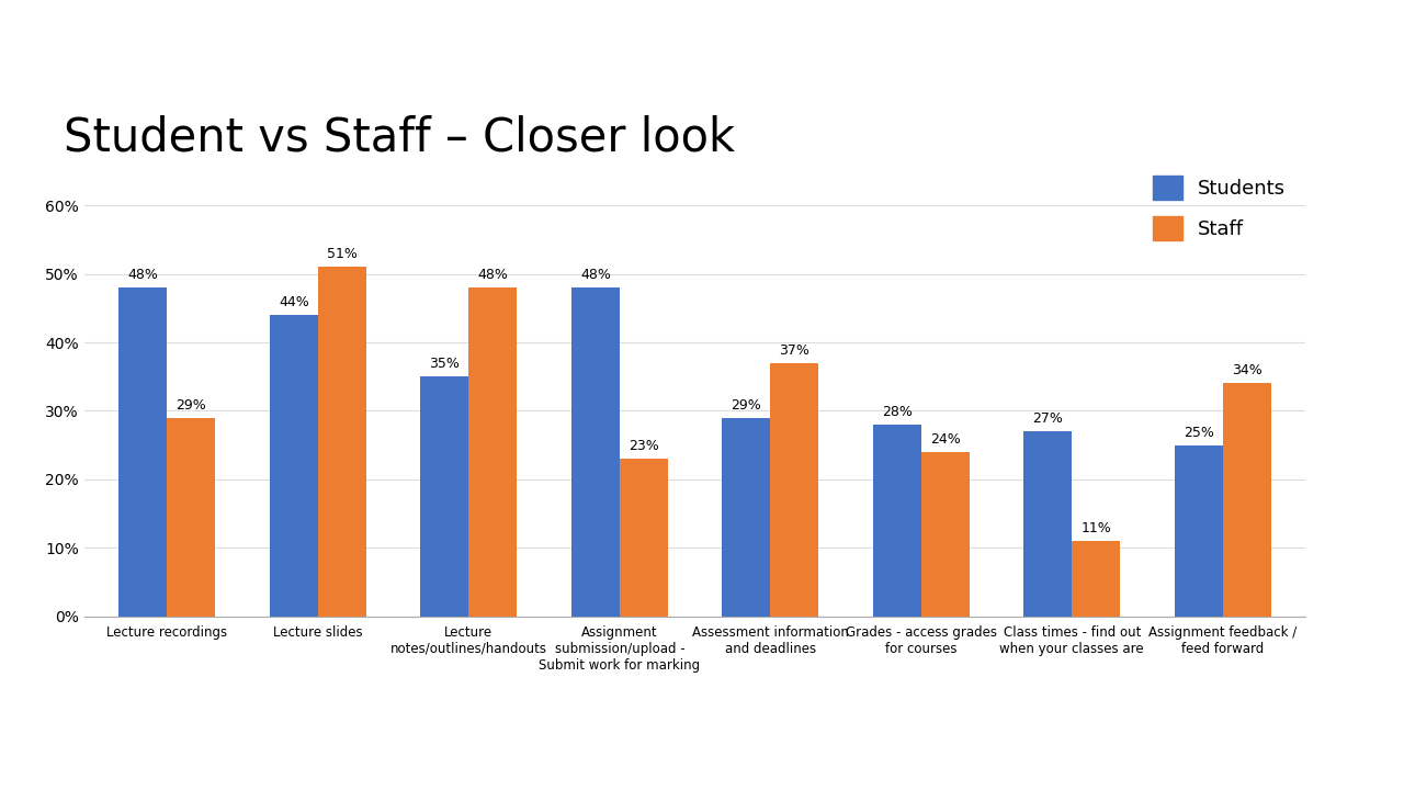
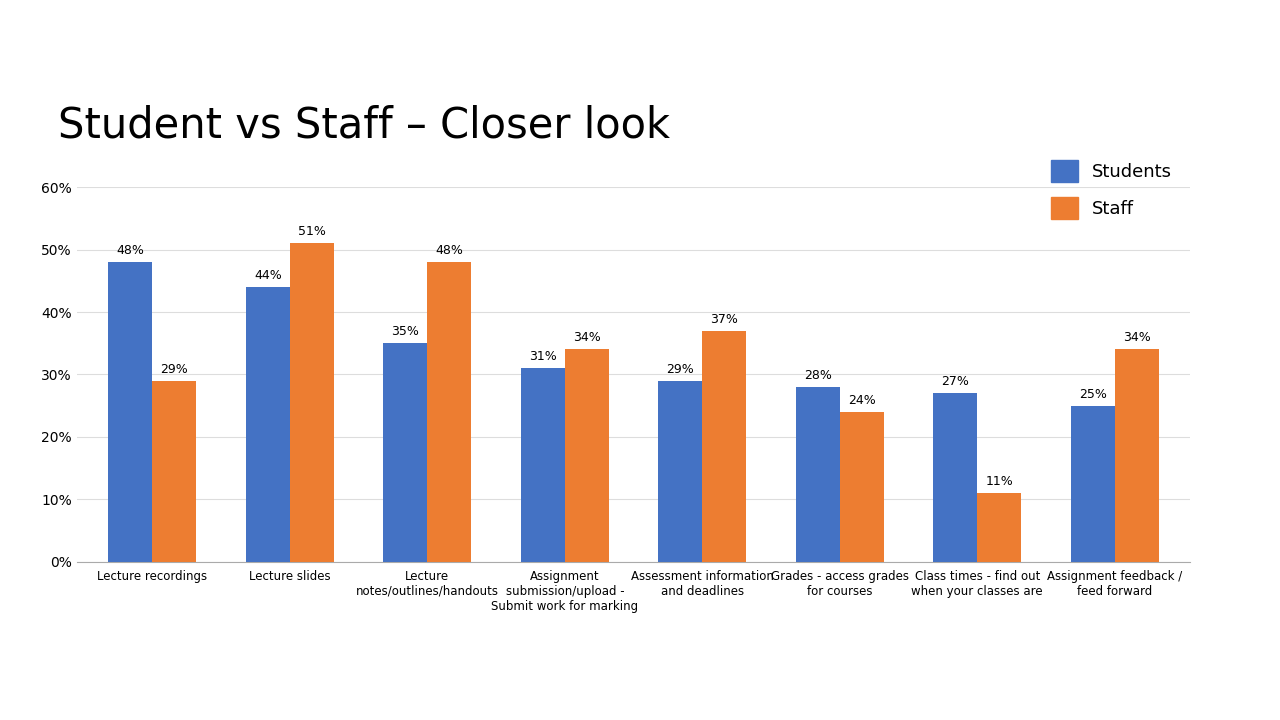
Students/Assignment submission/upload - Submit work for marking: 48% -> 31%
Staff/Assignment submission/upload - Submit work for marking: 23% -> 34%
